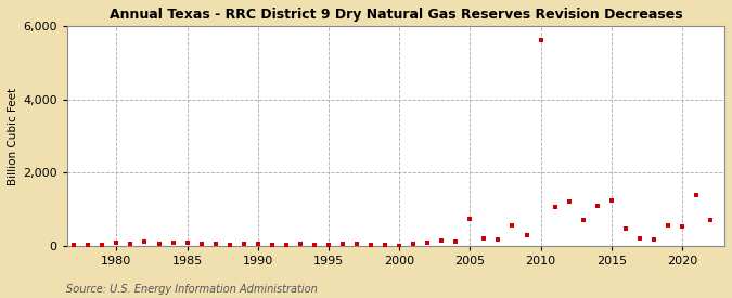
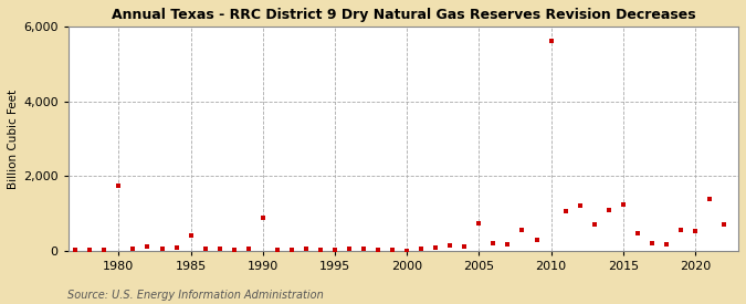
1980: 80 -> 1,750
1985: 90 -> 400
1990: 50 -> 900
